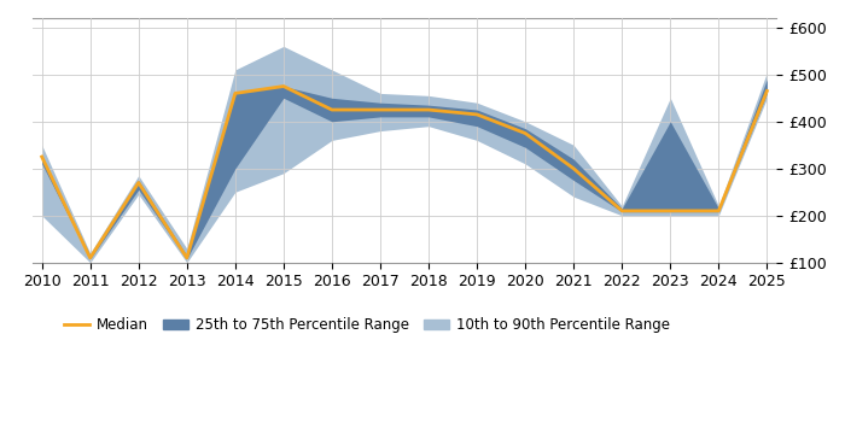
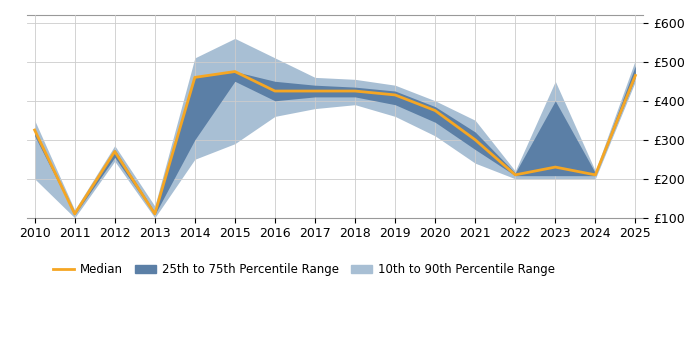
Median/2023: £210 -> £230
